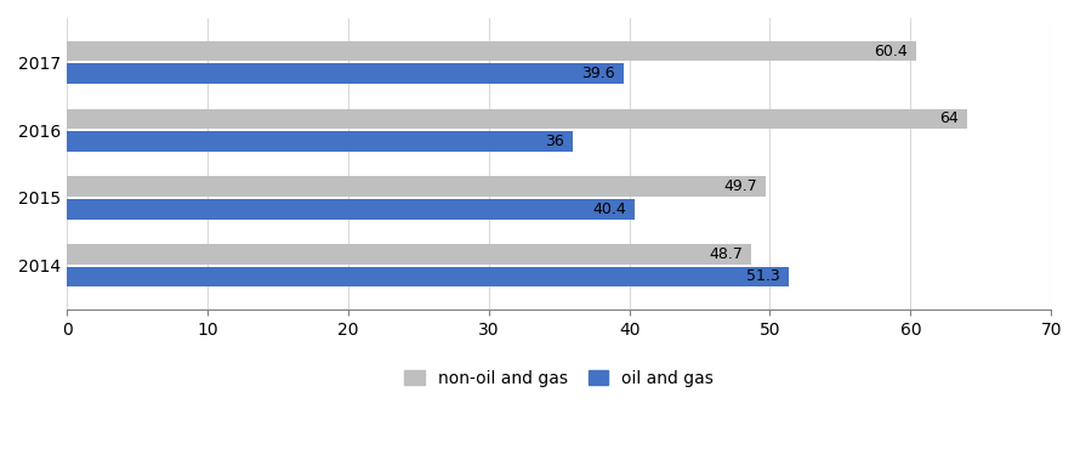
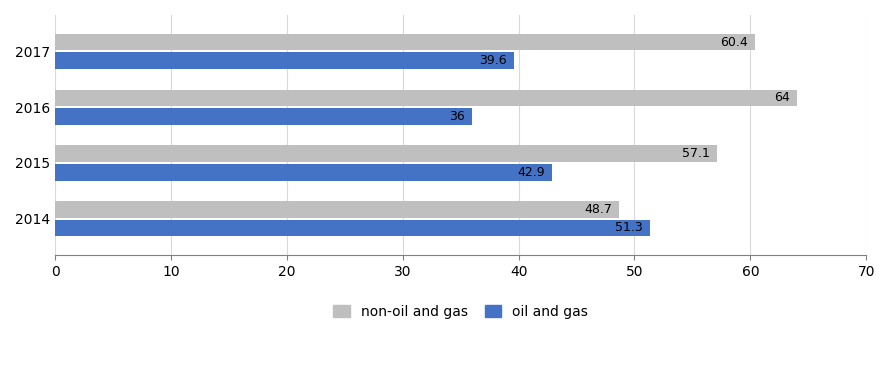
non-oil and gas/2015: 49.7 -> 57.1
oil and gas/2015: 40.4 -> 42.9
